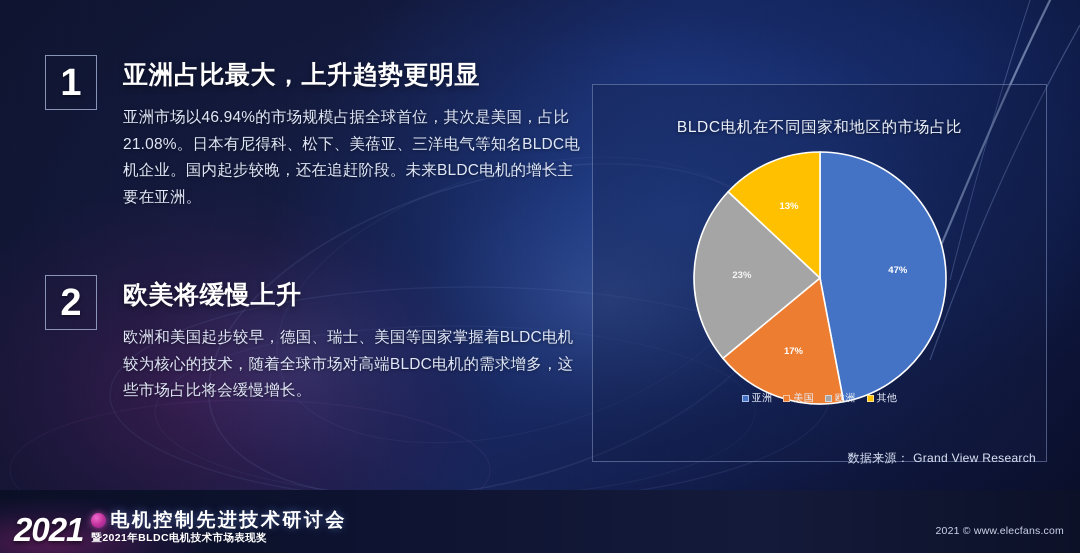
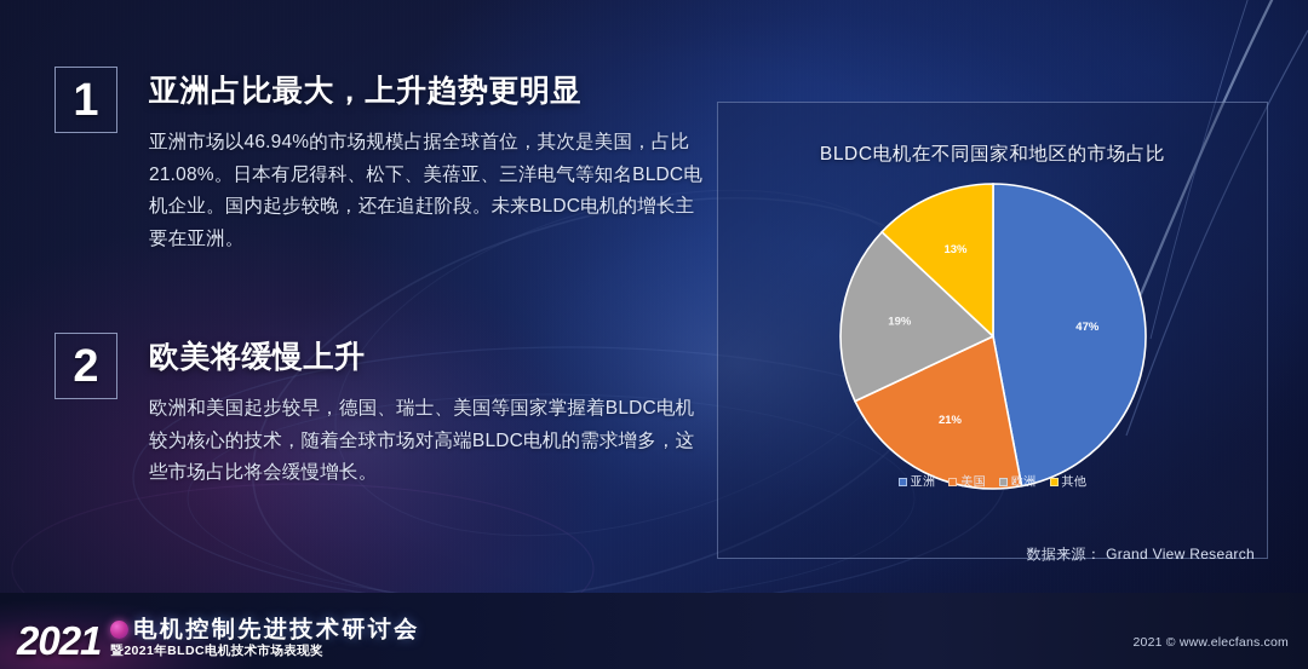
美国: 17% -> 21%
欧洲: 23% -> 19%
